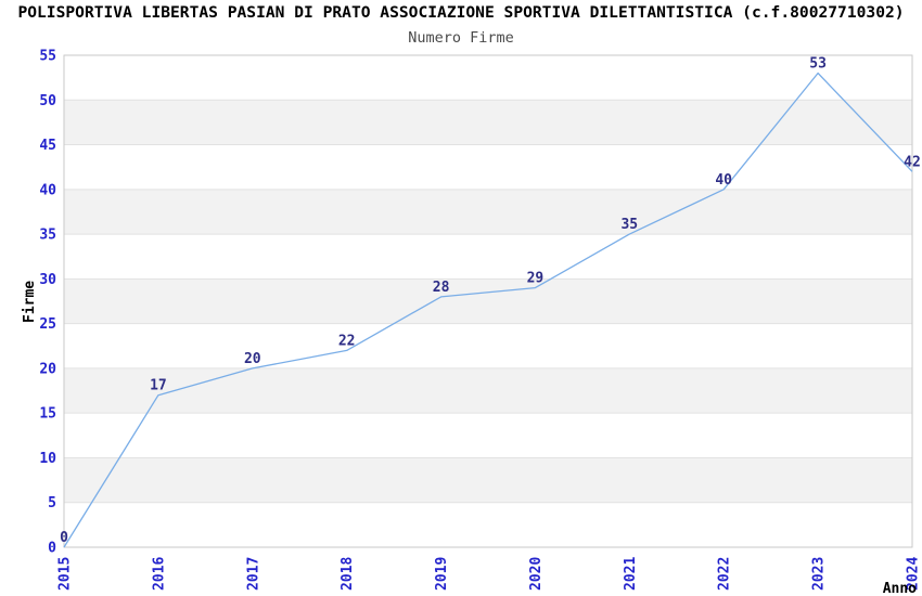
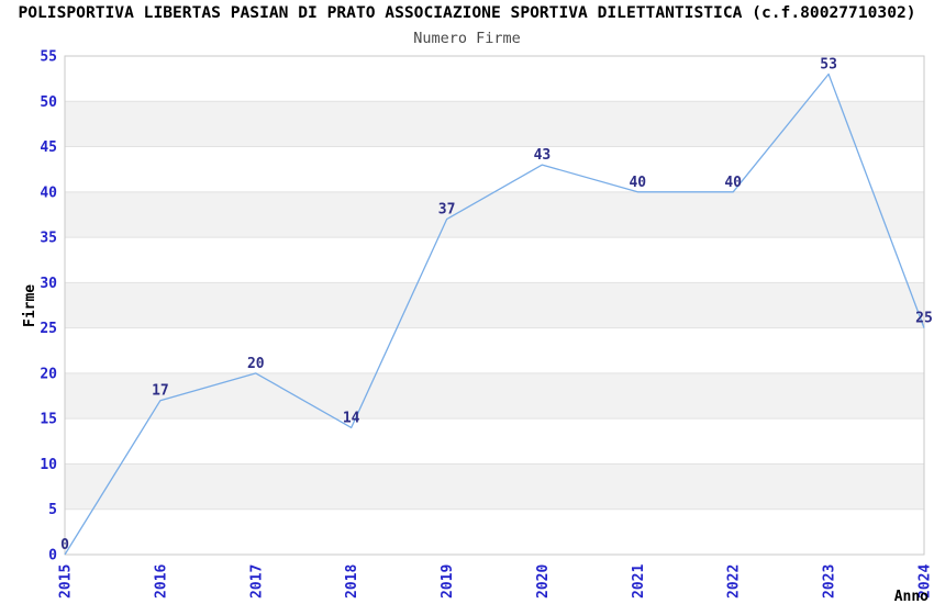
2018: 22 -> 14
2019: 28 -> 37
2020: 29 -> 43
2021: 35 -> 40
2024: 42 -> 25
